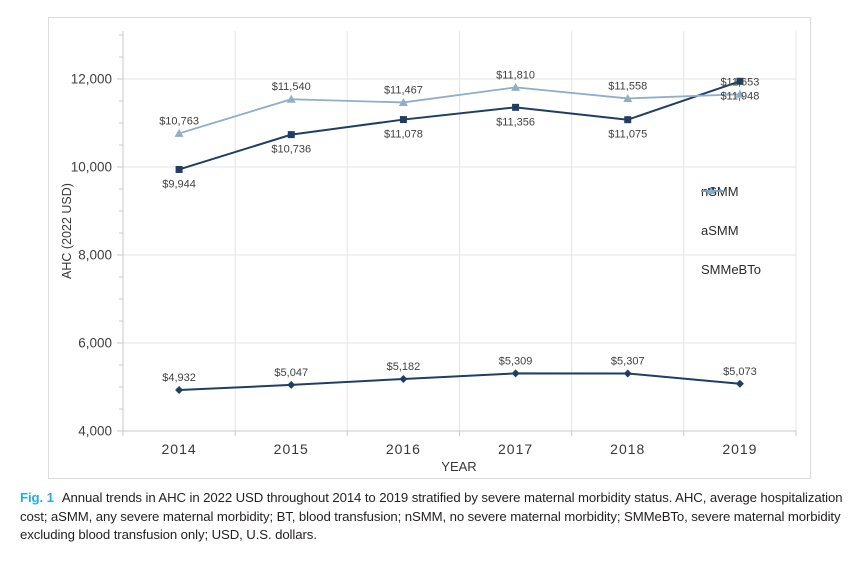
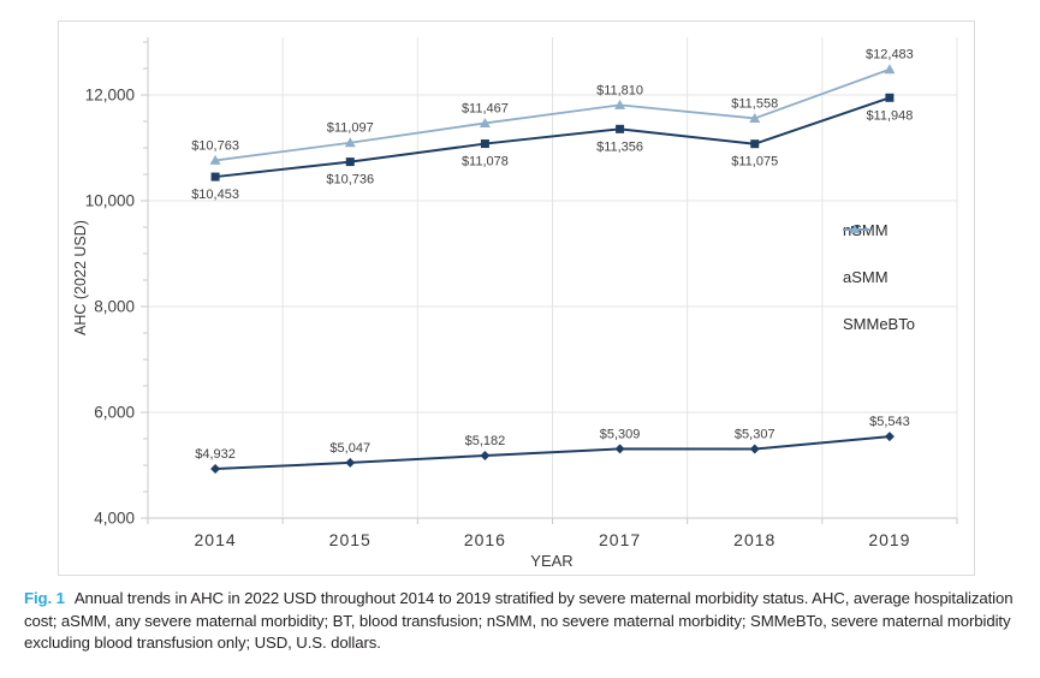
aSMM/2014: $9,944 -> $10,453
SMMeBTo/2015: $11,540 -> $11,097
nSMM/2019: $5,073 -> $5,543
SMMeBTo/2019: $11,653 -> $12,483
